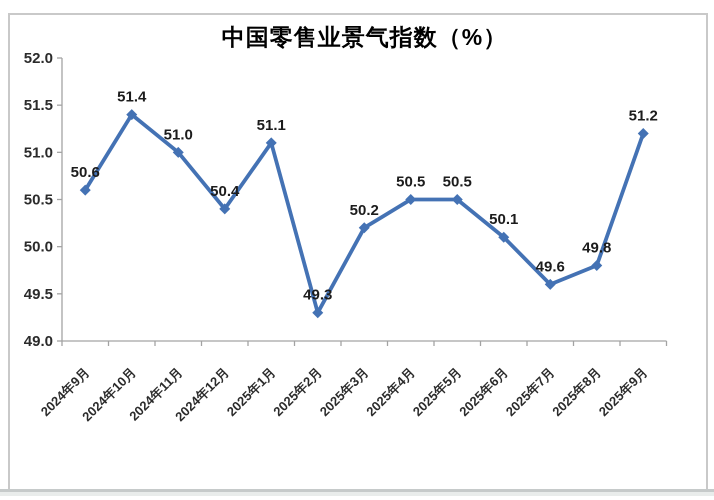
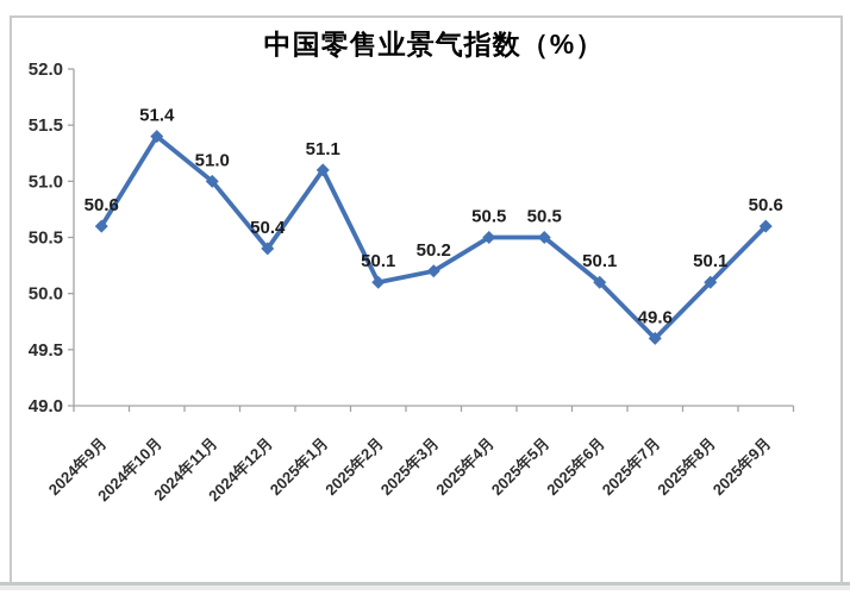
2025年2月: 49.3 -> 50.1
2025年8月: 49.8 -> 50.1
2025年9月: 51.2 -> 50.6
